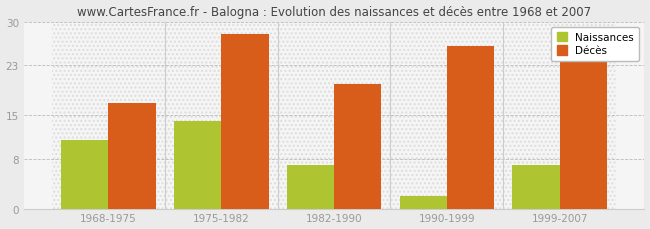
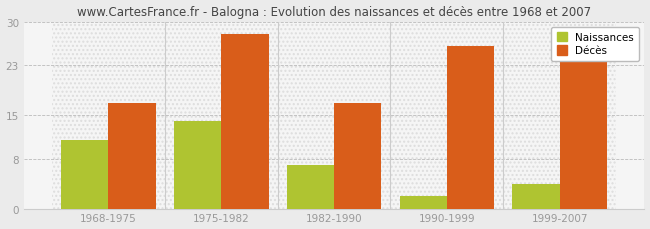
Décès/1982-1990: 20 -> 17
Naissances/1999-2007: 7 -> 4
